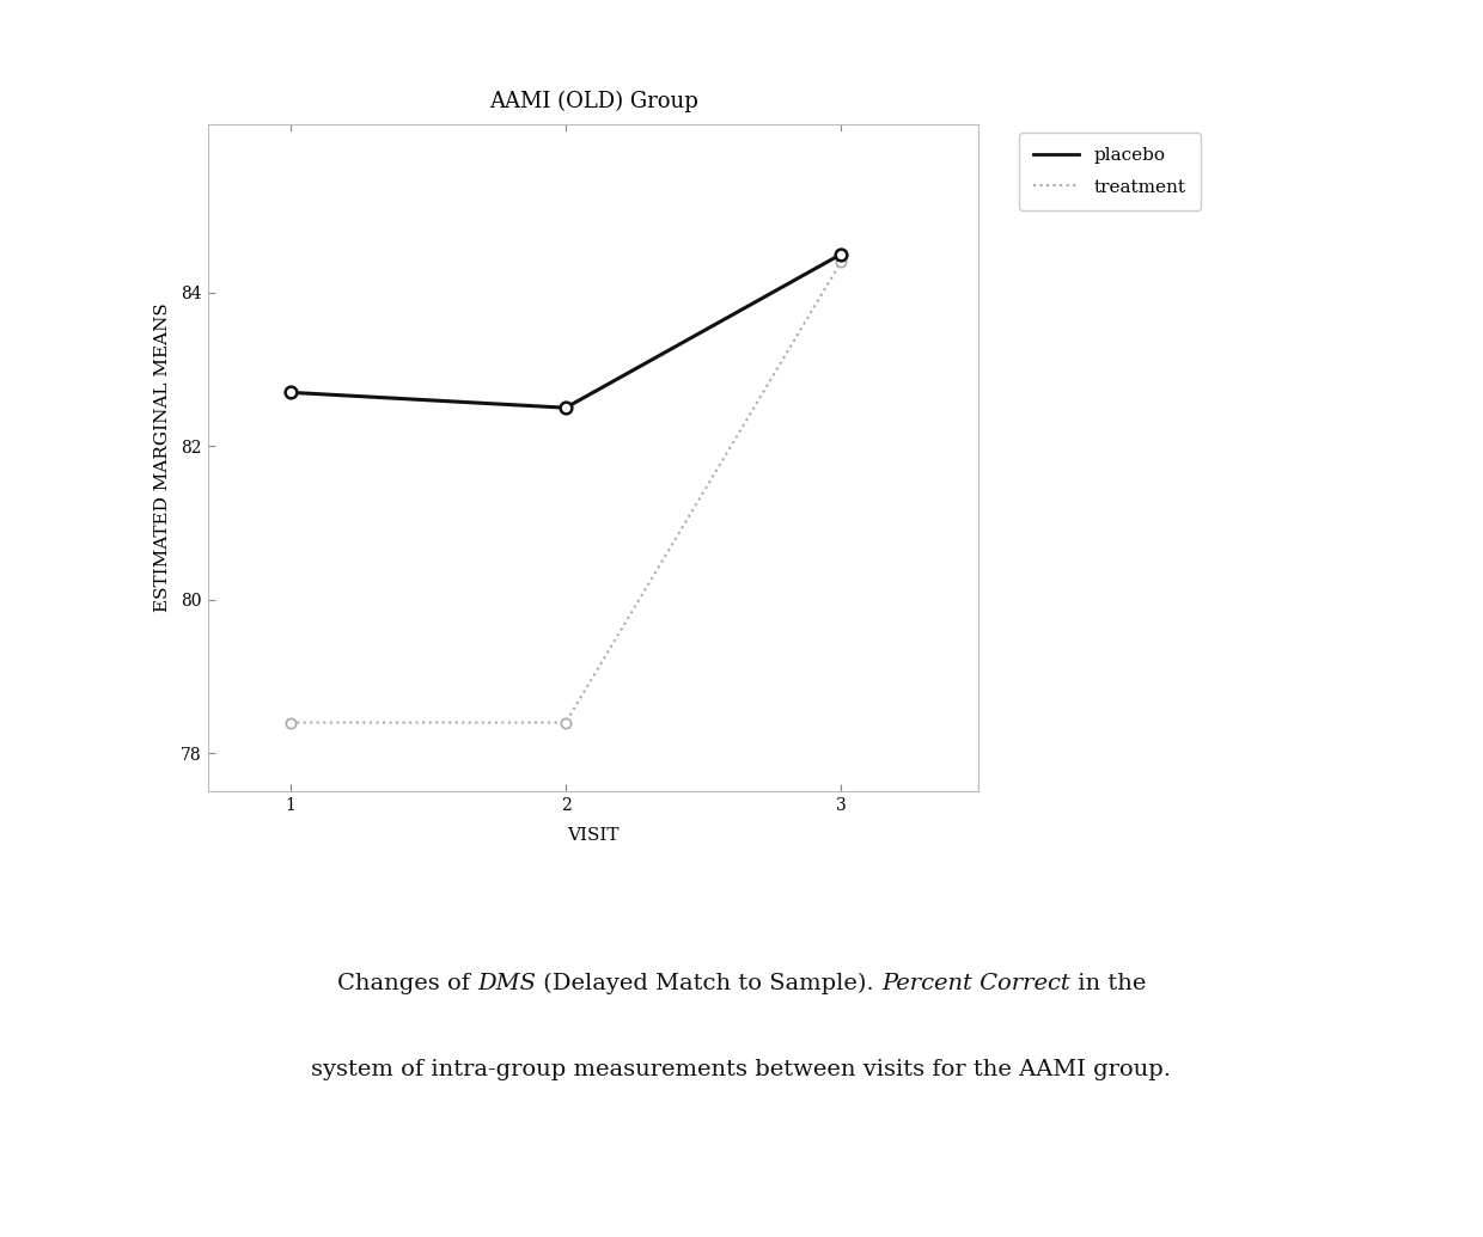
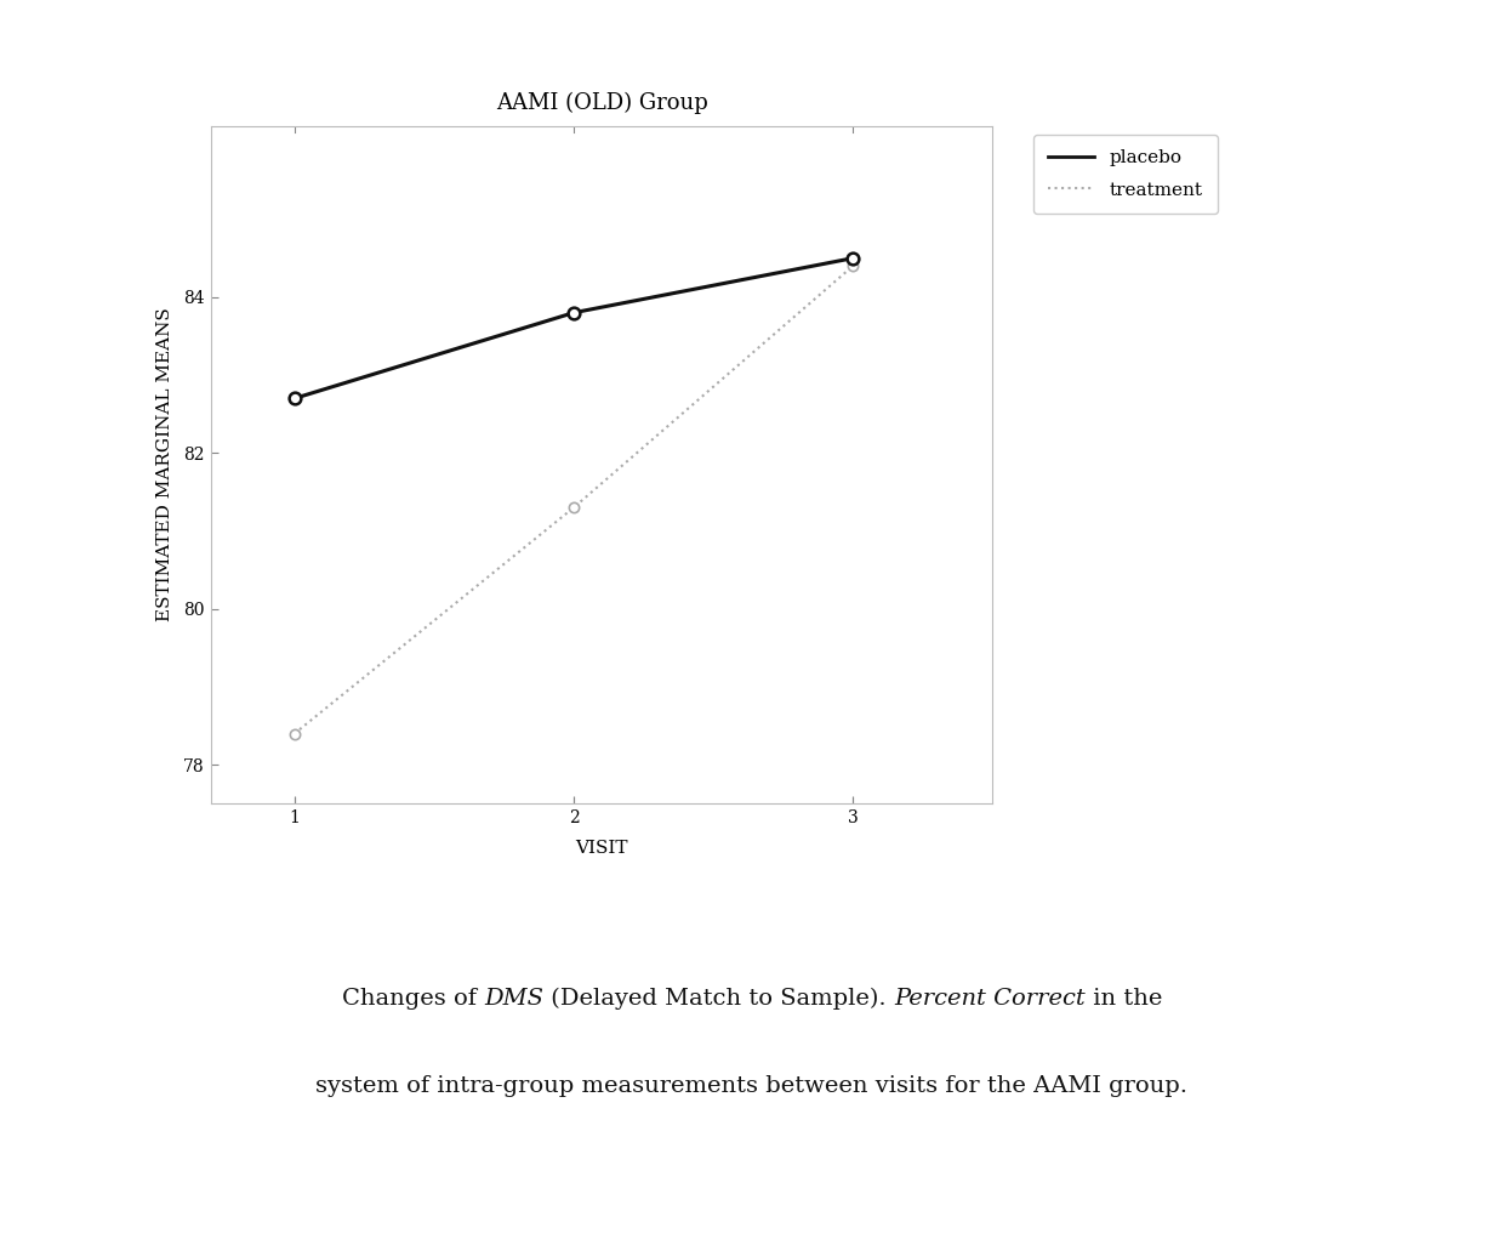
placebo/2: 82.5 -> 83.8
treatment/2: 78.4 -> 81.3
